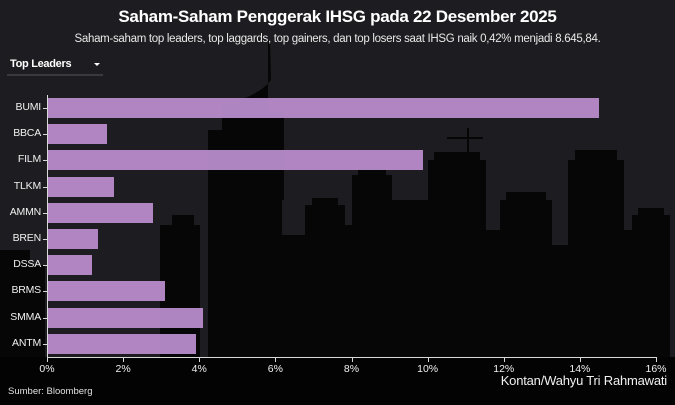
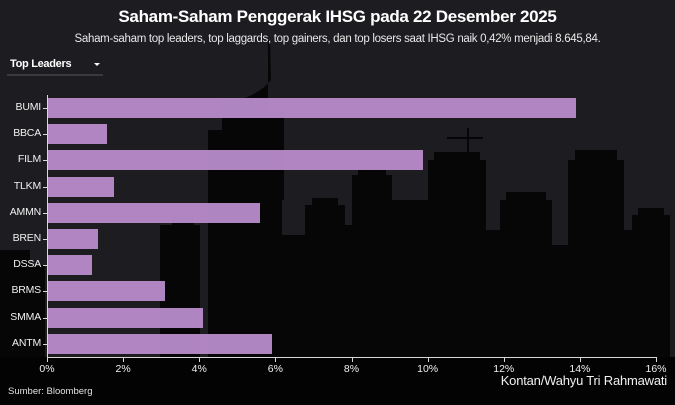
BUMI: 14.5% -> 13.9%
AMMN: 2.8% -> 5.6%
ANTM: 3.9% -> 5.9%
